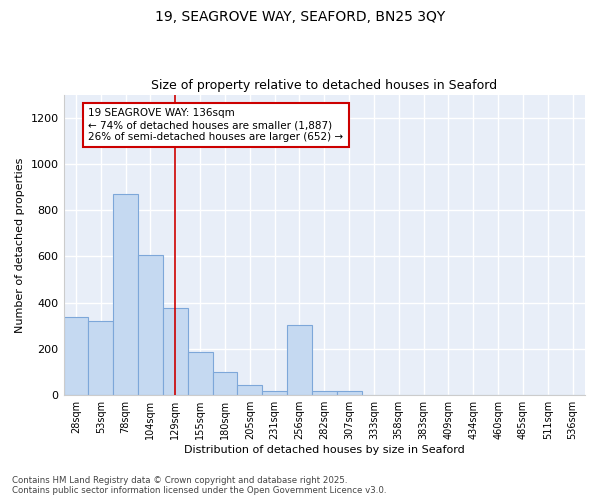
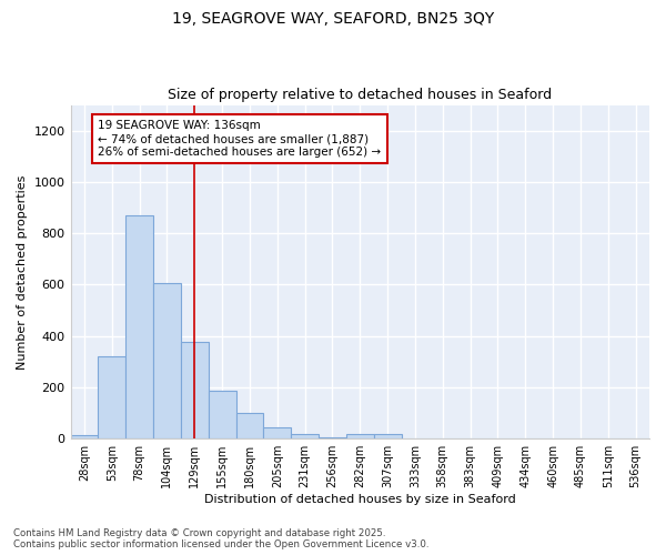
28sqm: 340 -> 13
256sqm: 305 -> 5
